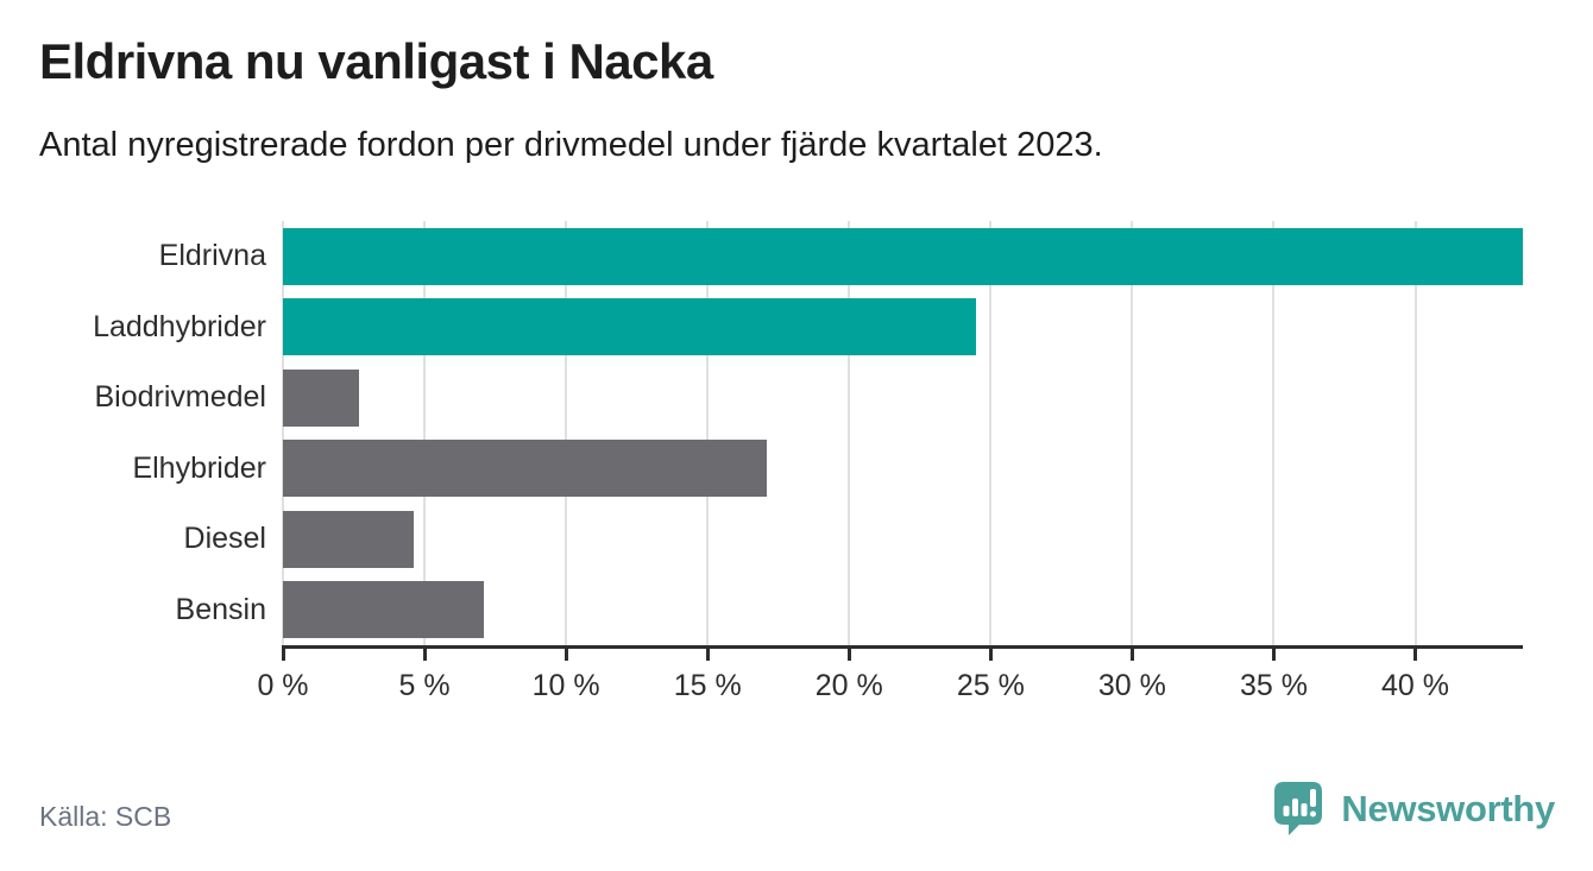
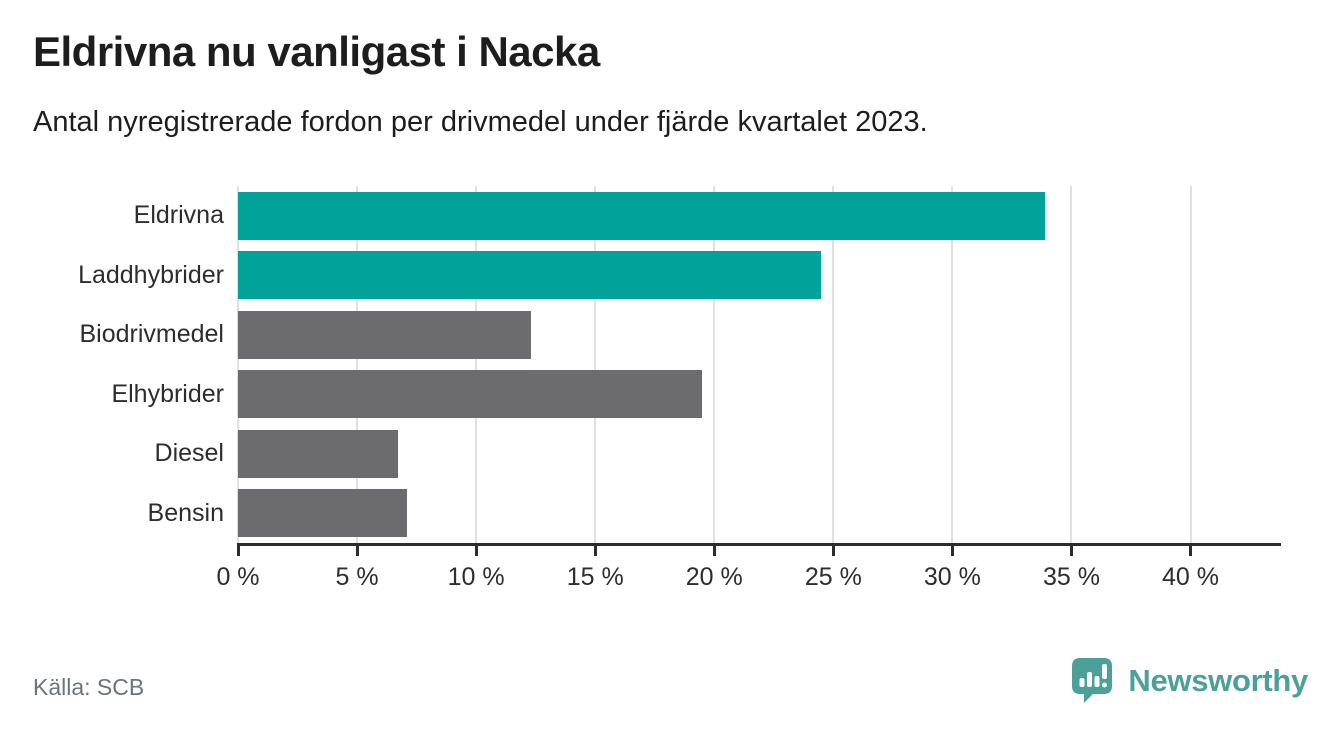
Eldrivna: 43.8% -> 33.9%
Biodrivmedel: 2.7% -> 12.3%
Elhybrider: 17.1% -> 19.5%
Diesel: 4.6% -> 6.7%
